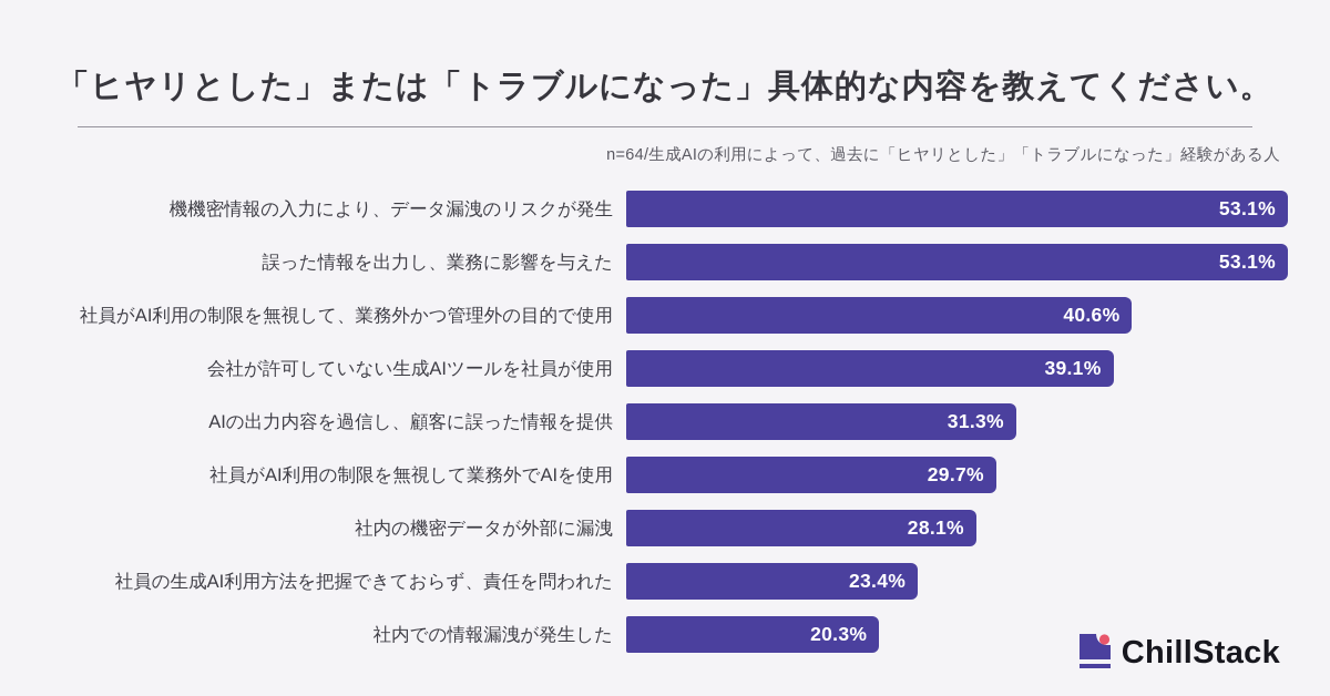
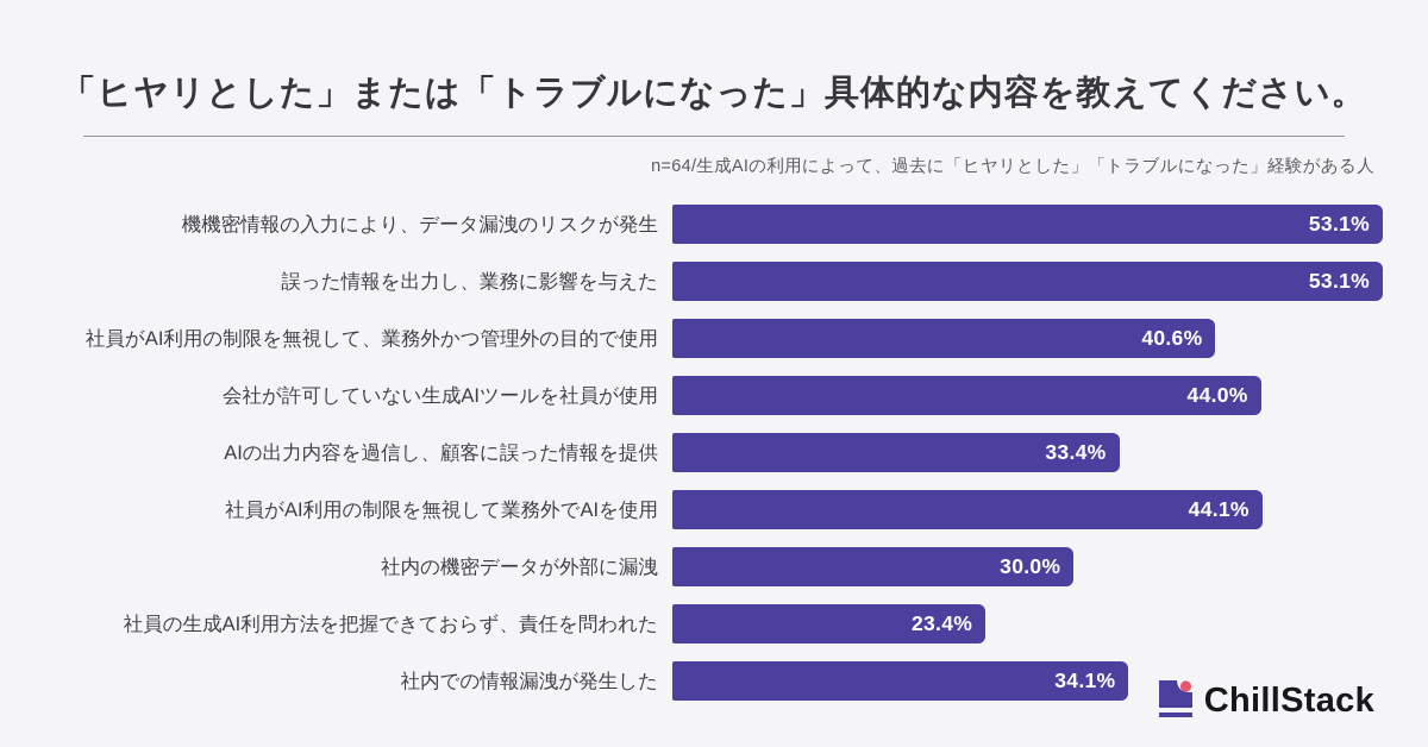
会社が許可していない生成AIツールを社員が使用: 39.1% -> 44.0%
AIの出力内容を過信し、顧客に誤った情報を提供: 31.3% -> 33.4%
社員がAI利用の制限を無視して業務外でAIを使用: 29.7% -> 44.1%
社内の機密データが外部に漏洩: 28.1% -> 30.0%
社内での情報漏洩が発生した: 20.3% -> 34.1%
